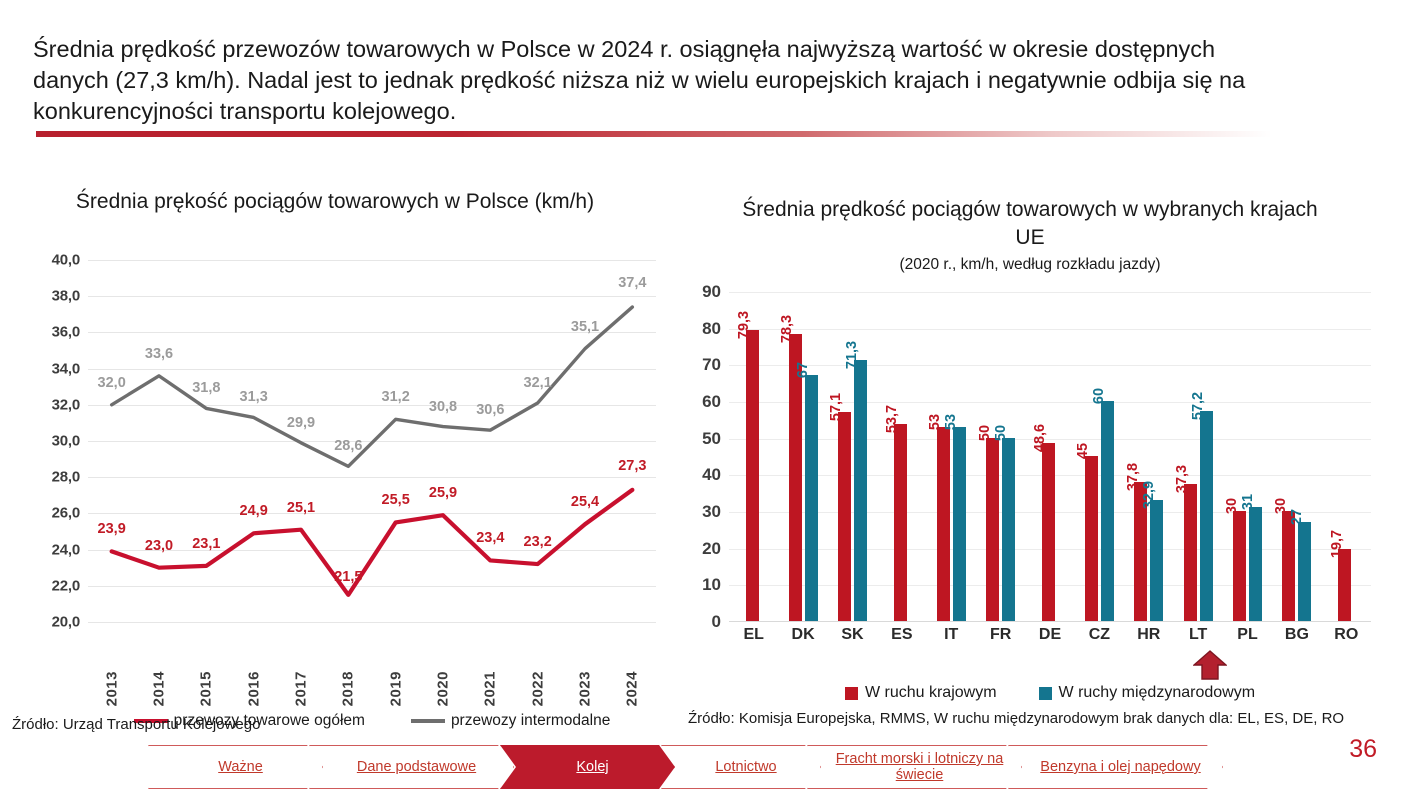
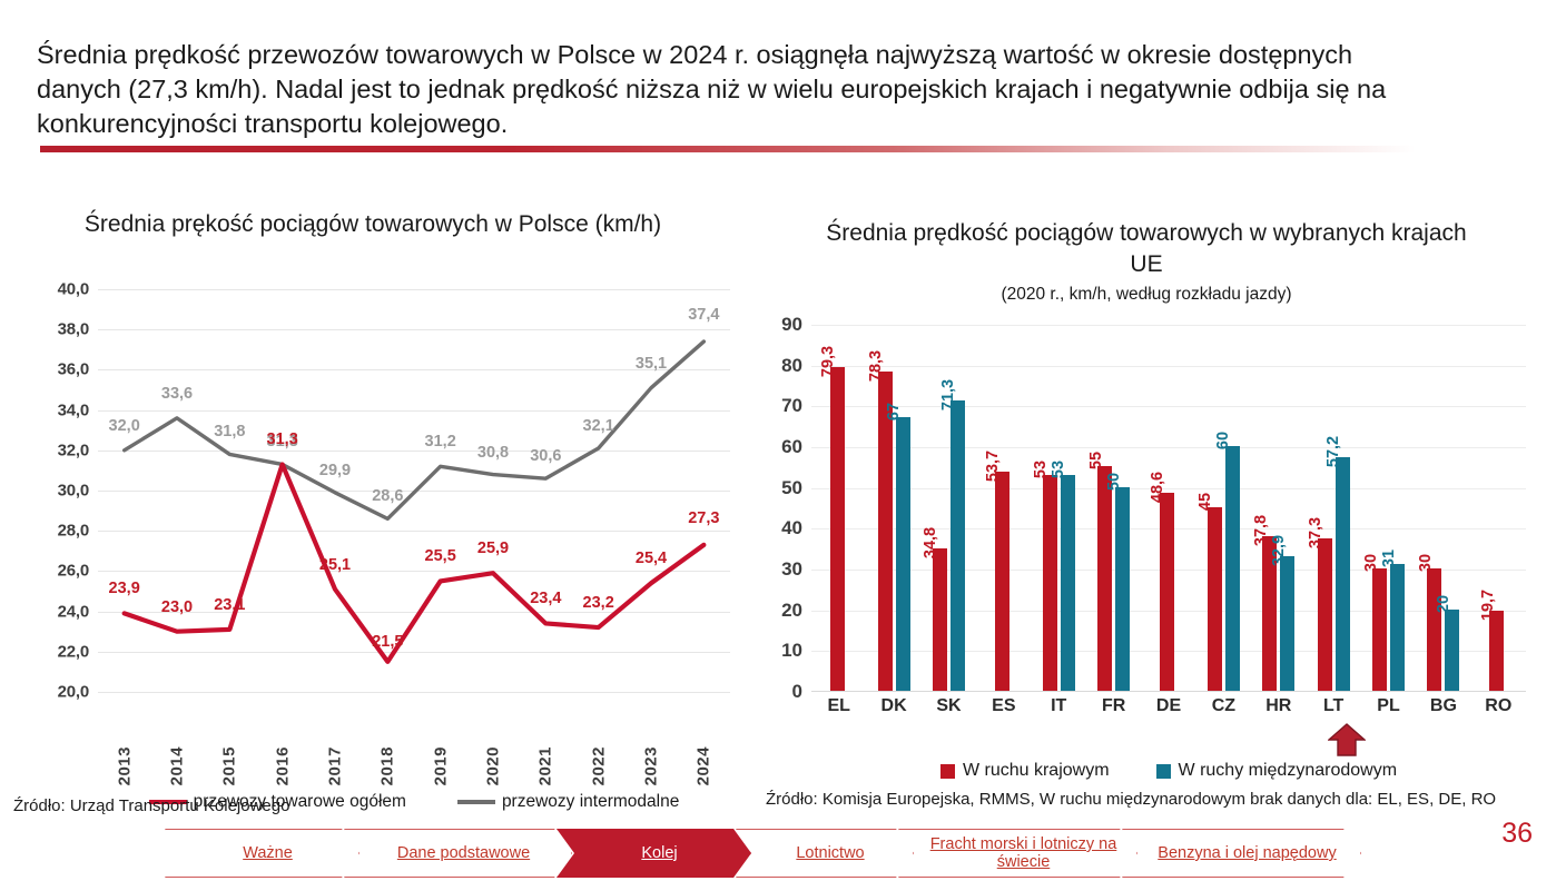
Średnia prękość pociągów towarowych w Polsce (km/h)/przewozy towarowe ogółem/2016: 24,9 -> 31,3
Średnia prędkość pociągów towarowych w wybranych krajach UE/W ruchu krajowym/SK: 57,1 -> 34,8
Średnia prędkość pociągów towarowych w wybranych krajach UE/W ruchu krajowym/FR: 50 -> 55
Średnia prędkość pociągów towarowych w wybranych krajach UE/W ruchy międzynarodowym/BG: 27 -> 20
